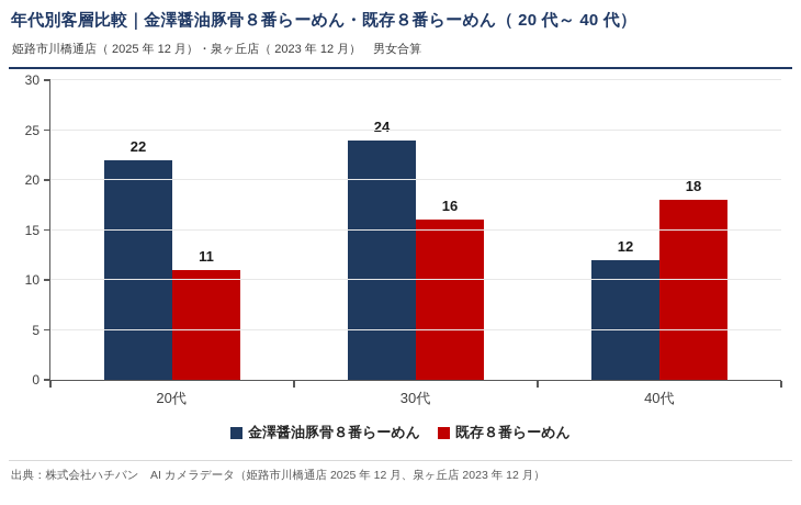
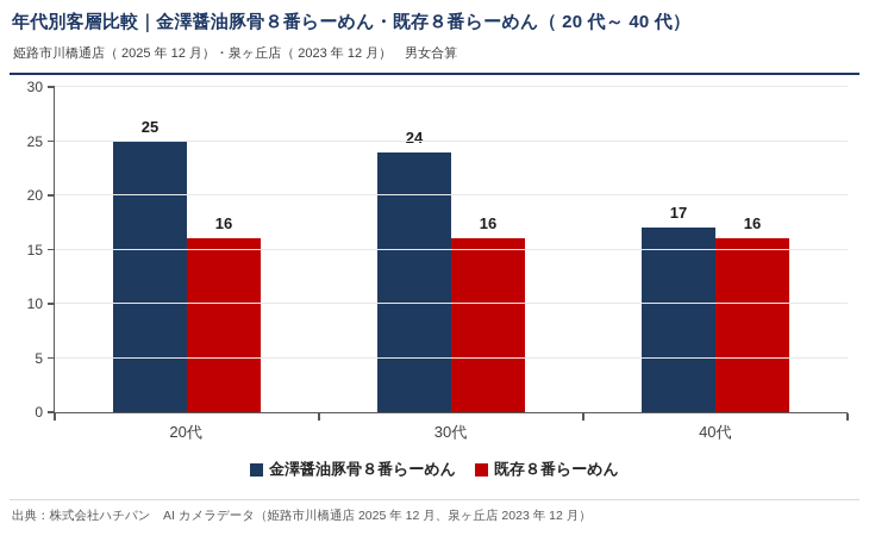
金澤醤油豚骨８番らーめん/20代: 22 -> 25
既存８番らーめん/20代: 11 -> 16
金澤醤油豚骨８番らーめん/40代: 12 -> 17
既存８番らーめん/40代: 18 -> 16
